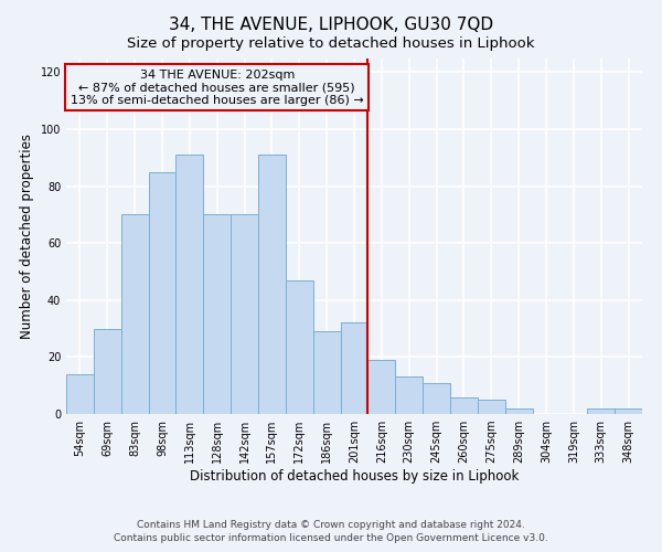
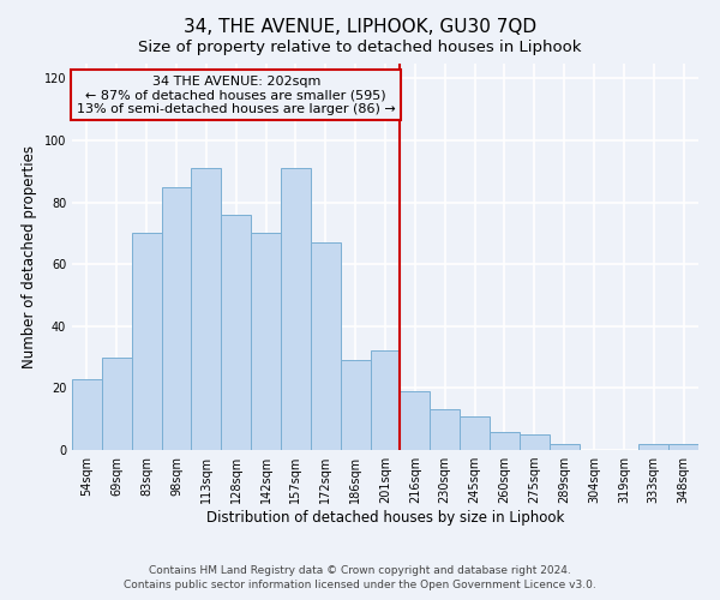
54sqm: 14 -> 23
128sqm: 70 -> 76
172sqm: 47 -> 67
